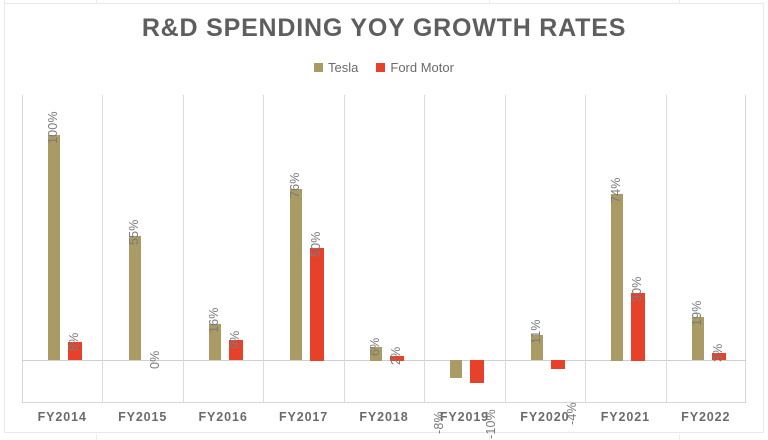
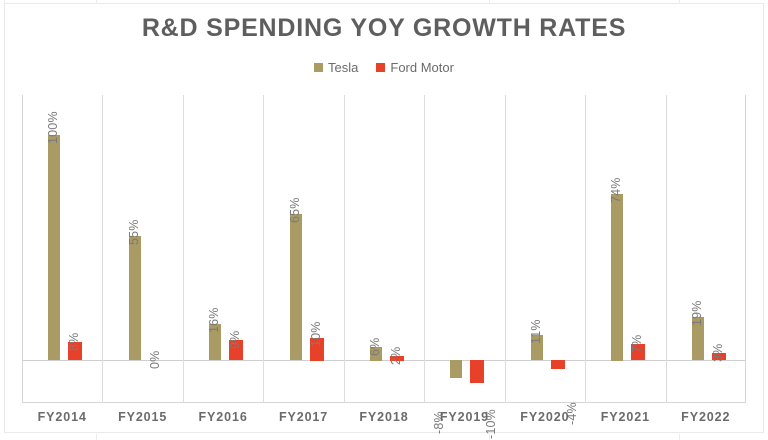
Tesla/FY2017: 76% -> 65%
Ford Motor/FY2017: 50% -> 10%
Ford Motor/FY2021: 30% -> 7%
